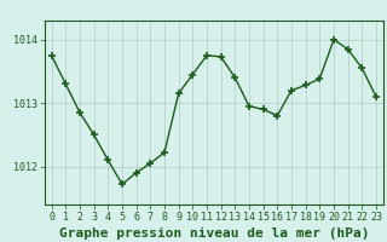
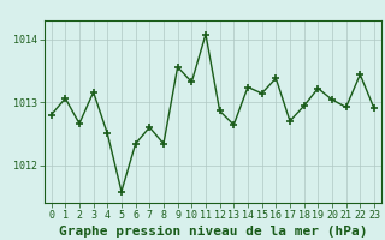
0: 1013.75 -> 1012.80
1: 1013.30 -> 1013.06
2: 1012.85 -> 1012.66
3: 1012.50 -> 1013.16
4: 1012.10 -> 1012.50
5: 1011.72 -> 1011.58
6: 1011.90 -> 1012.34
7: 1012.05 -> 1012.60
8: 1012.22 -> 1012.34
9: 1013.15 -> 1013.56
10: 1013.45 -> 1013.32
11: 1013.75 -> 1014.08
12: 1013.73 -> 1012.86
13: 1013.40 -> 1012.64
14: 1012.95 -> 1013.24
15: 1012.90 -> 1013.14
16: 1012.80 -> 1013.38
17: 1013.20 -> 1012.70
18: 1013.28 -> 1012.94
19: 1013.38 -> 1013.22
20: 1014.00 -> 1013.04
21: 1013.85 -> 1012.92
22: 1013.55 -> 1013.44
23: 1013.10 -> 1012.90
